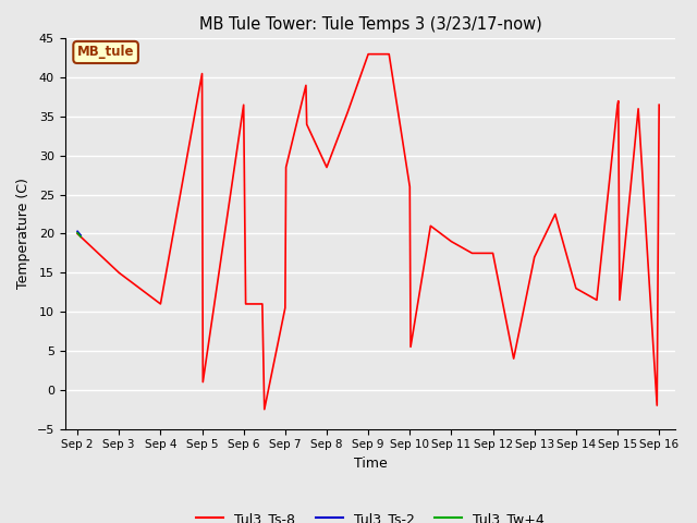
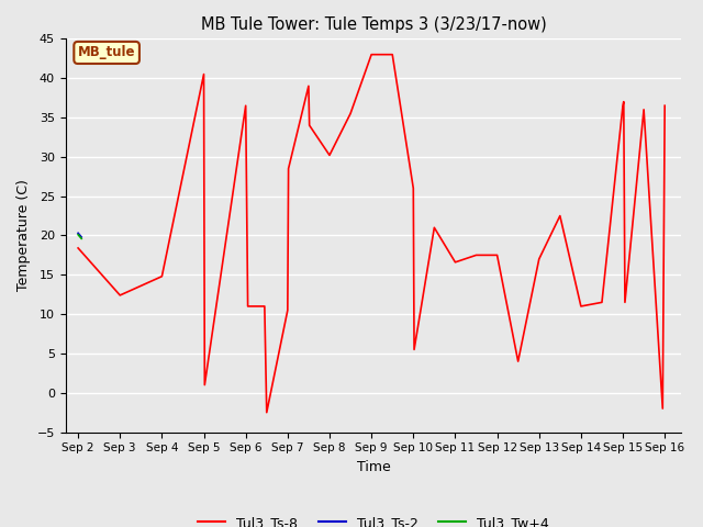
Sep 2: 20.0 -> 18.4
Sep 3: 15.0 -> 12.4
Sep 4: 11.0 -> 14.8
Sep 8: 28.5 -> 30.2
Sep 11: 19.0 -> 16.6
Sep 14: 13.0 -> 11.0
